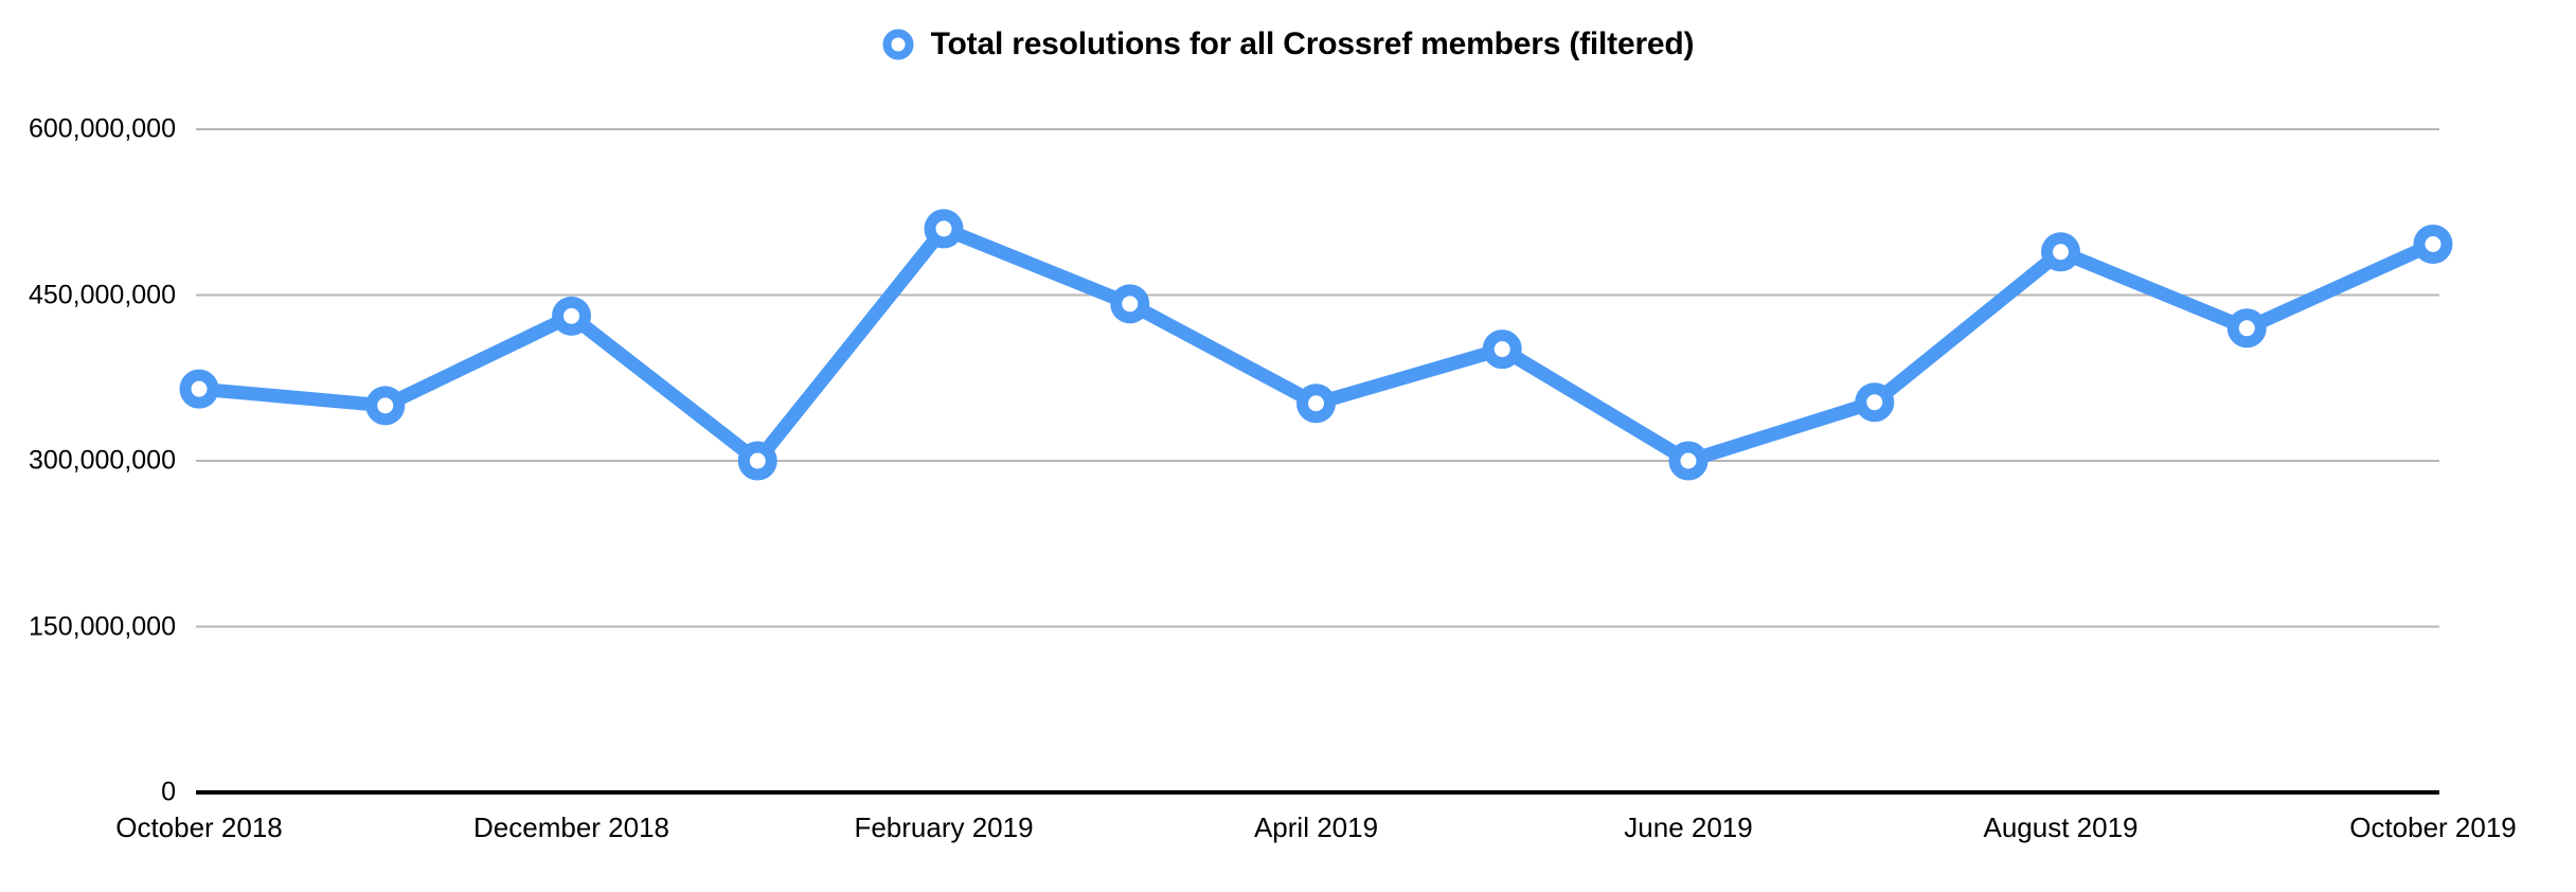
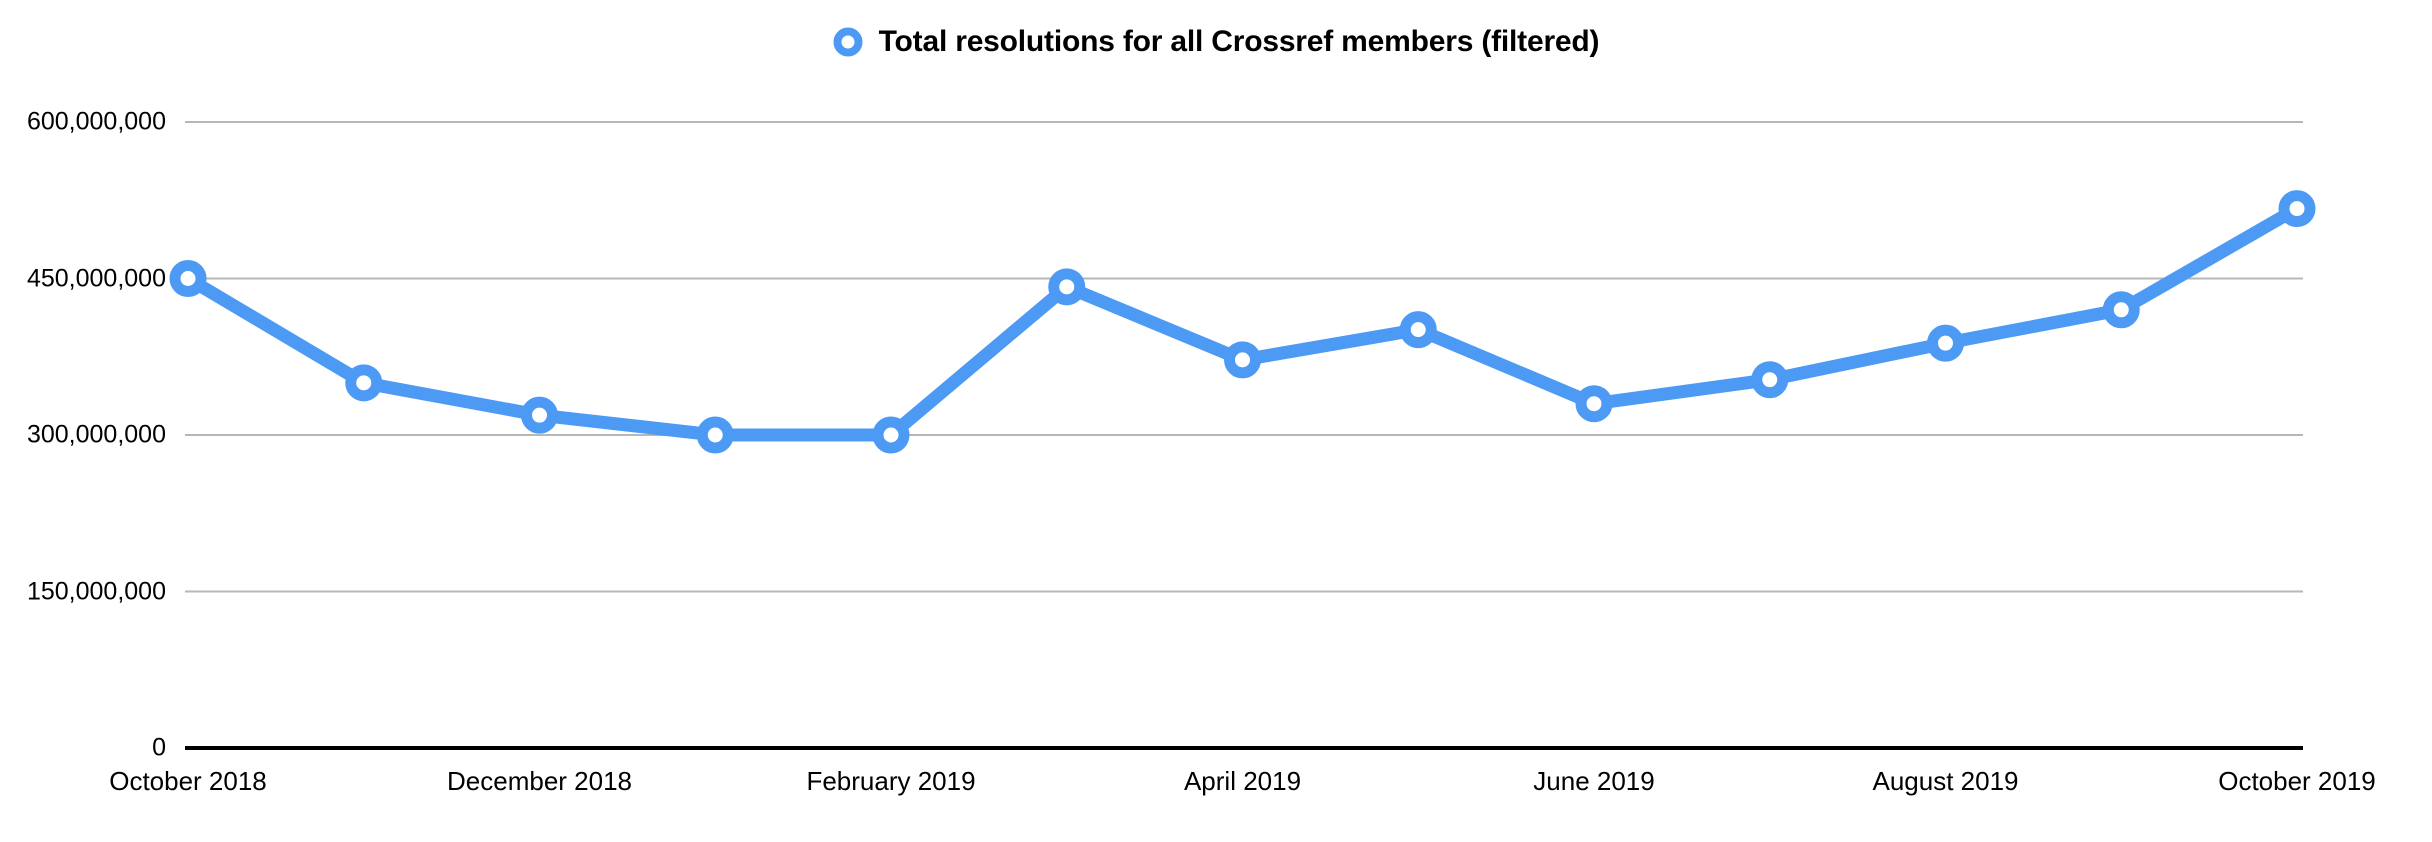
October 2018: 365000000 -> 450000000
December 2018: 431000000 -> 319000000
February 2019: 510000000 -> 300000000
April 2019: 352000000 -> 372000000
June 2019: 300000000 -> 330000000
August 2019: 489000000 -> 388000000
October 2019: 496000000 -> 517000000
